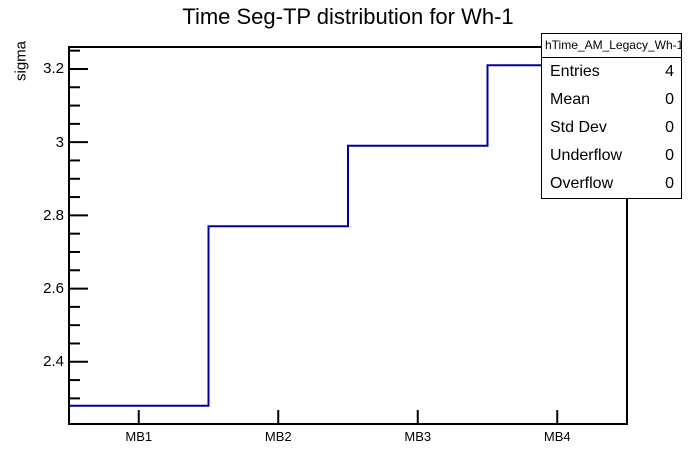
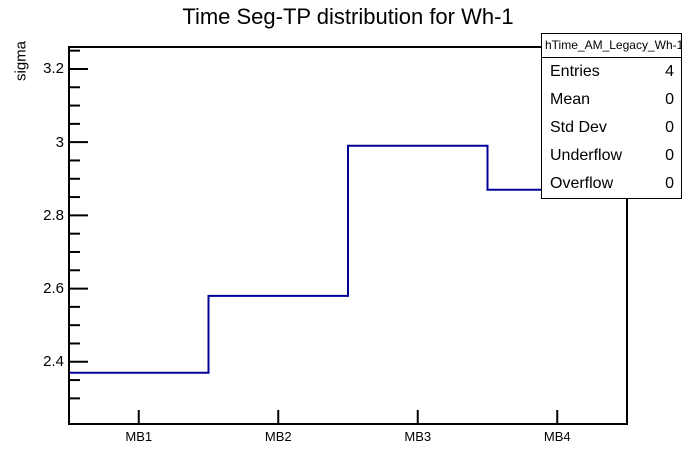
MB1: 2.28 -> 2.37
MB2: 2.77 -> 2.58
MB4: 3.21 -> 2.87
